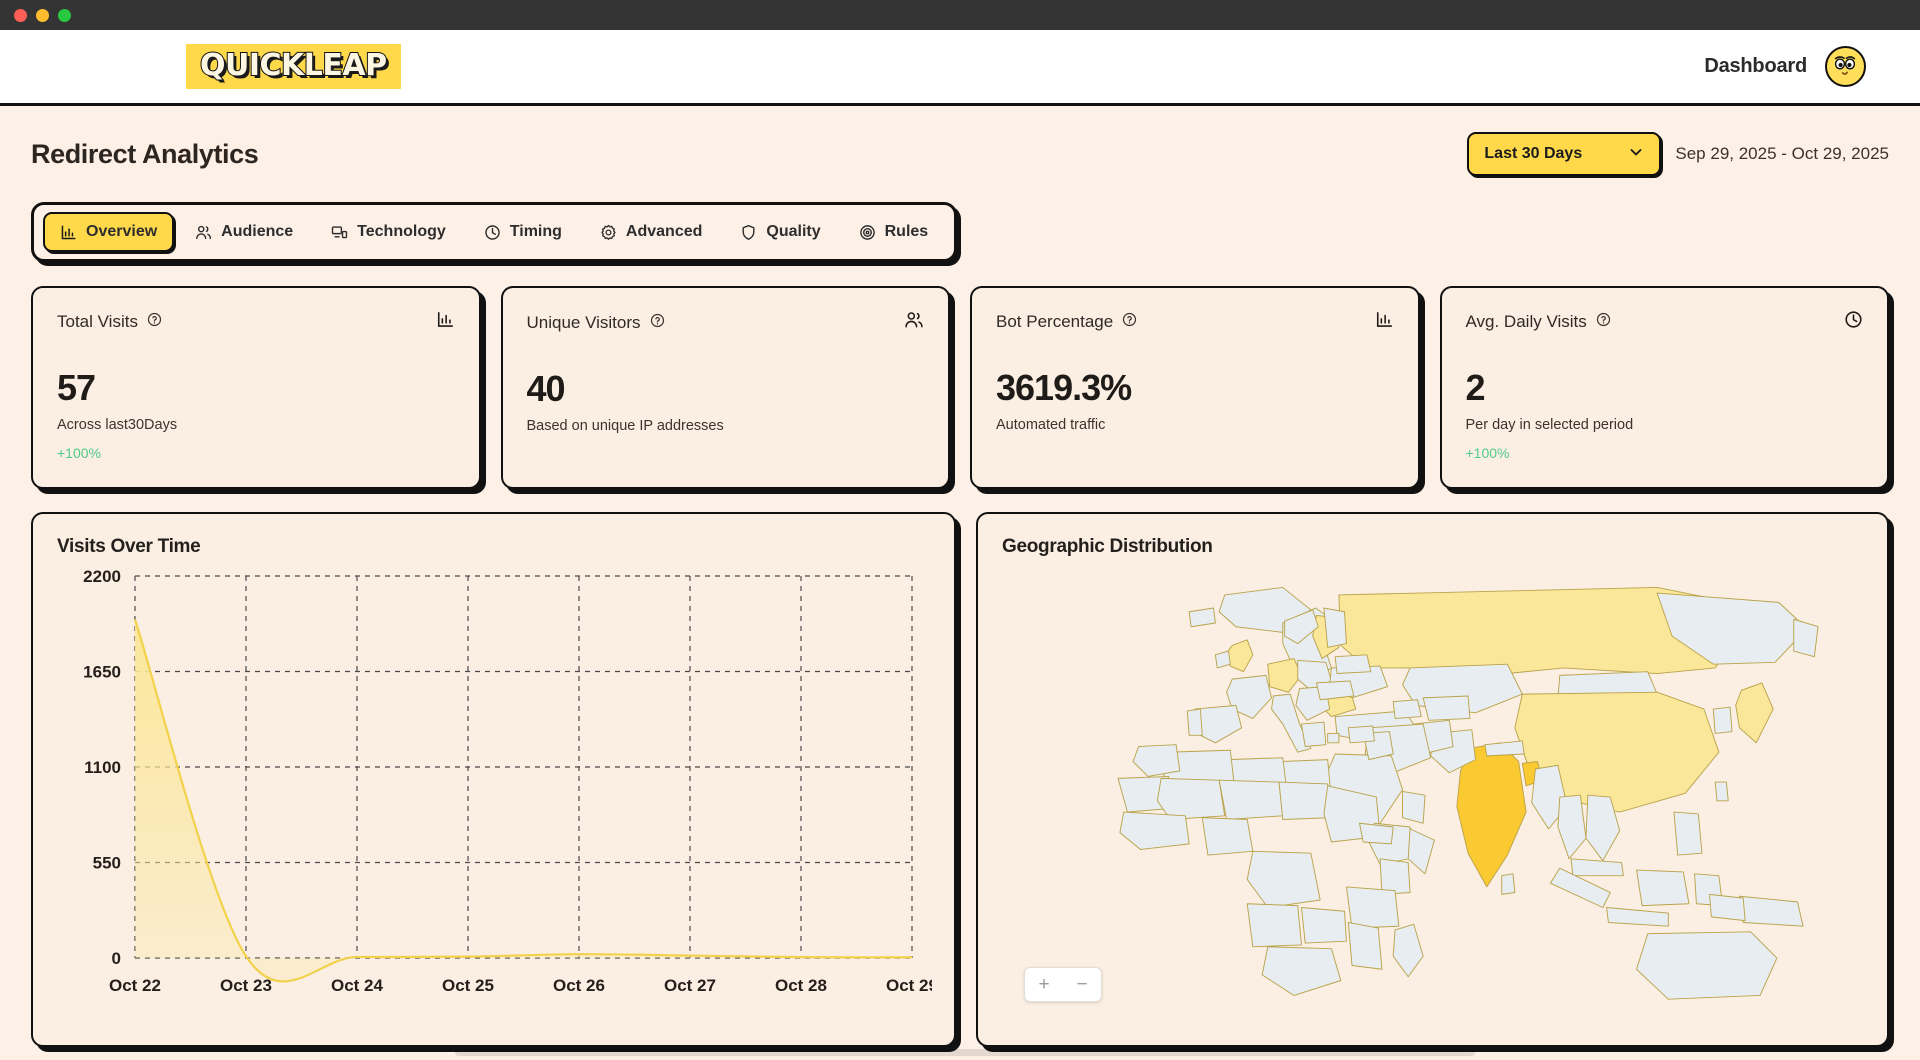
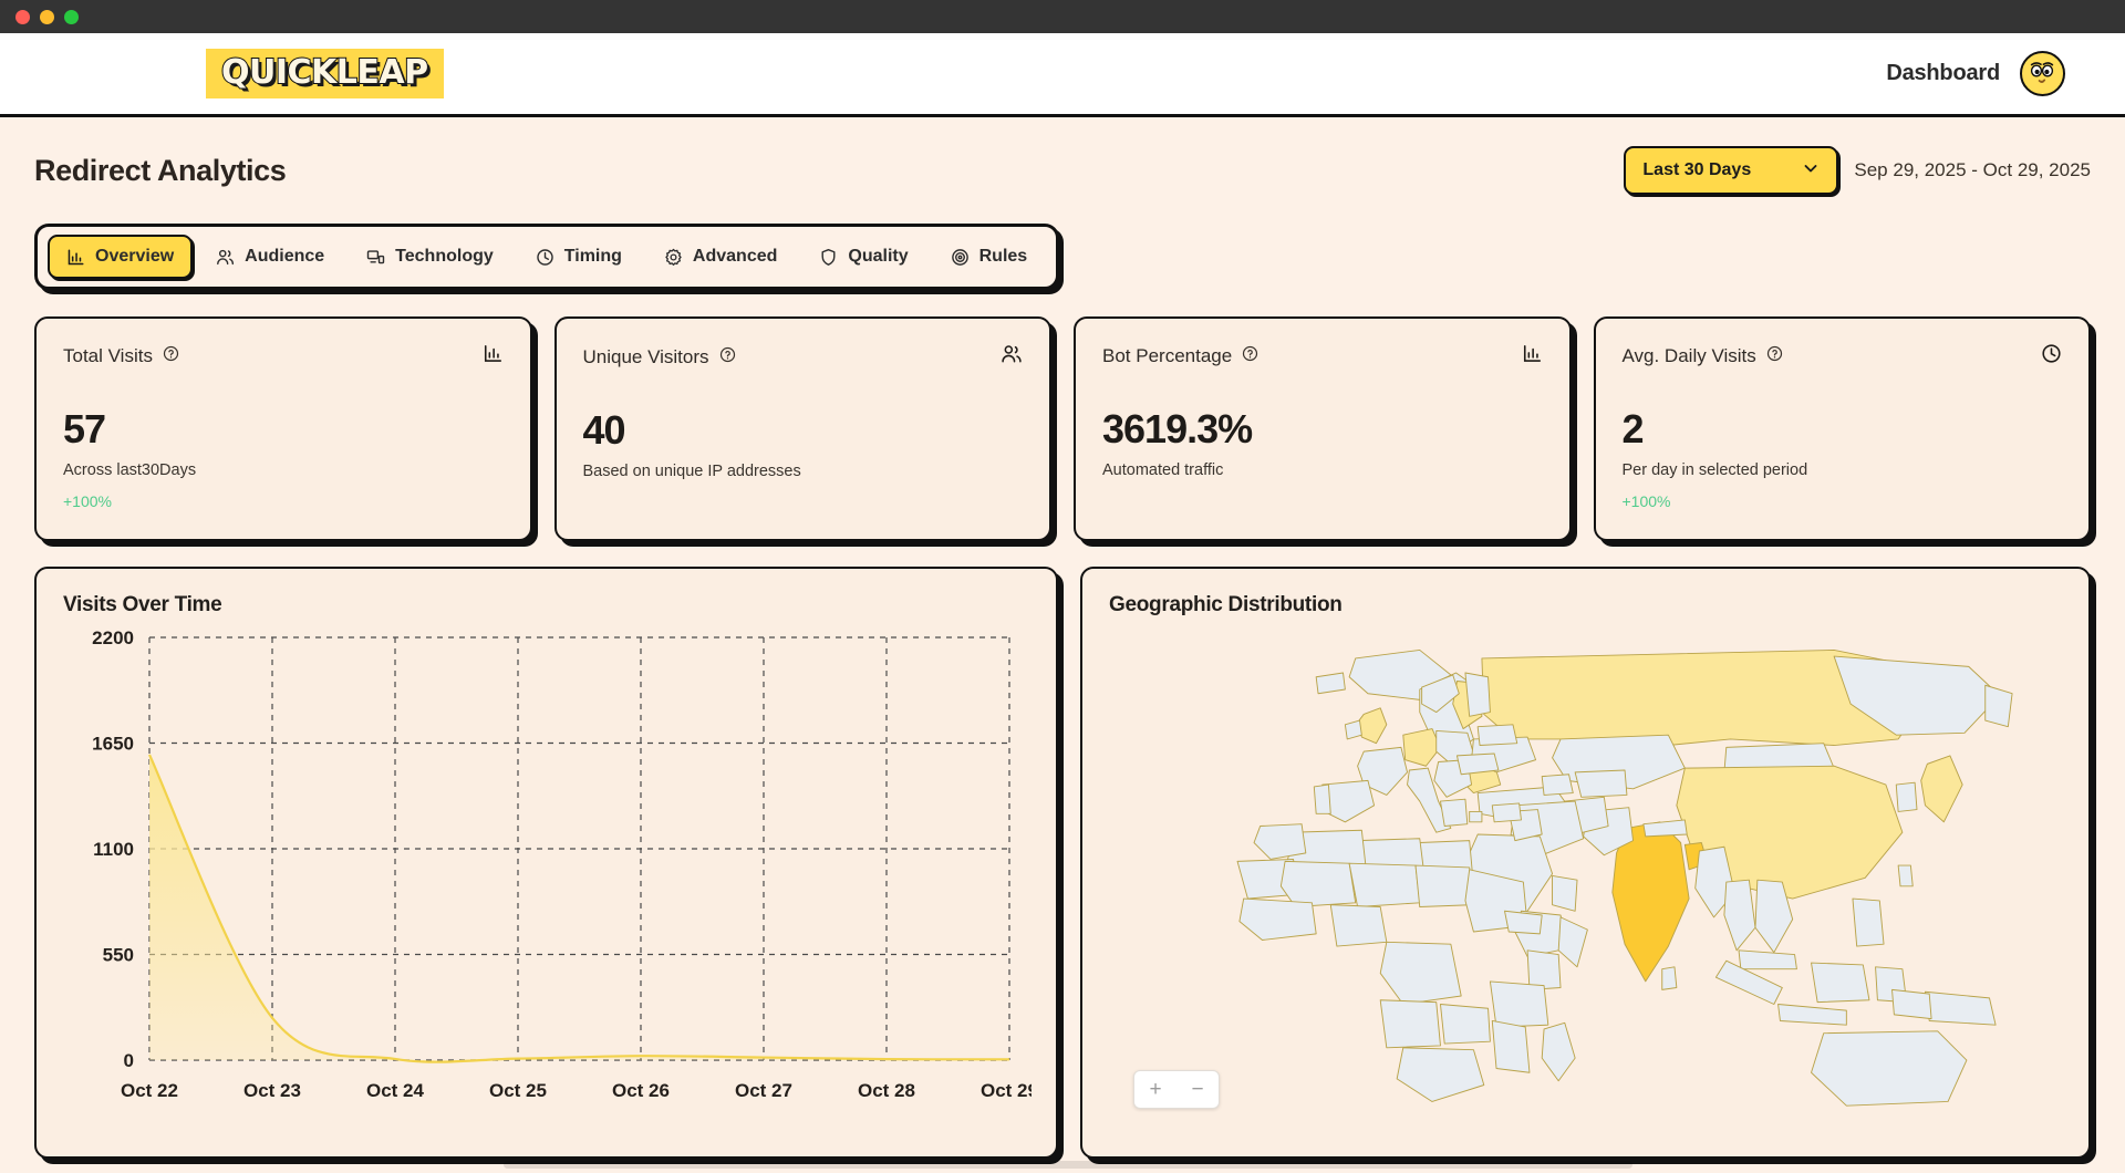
Oct 22: 1950 -> 1590
Oct 23: 10 -> 220
